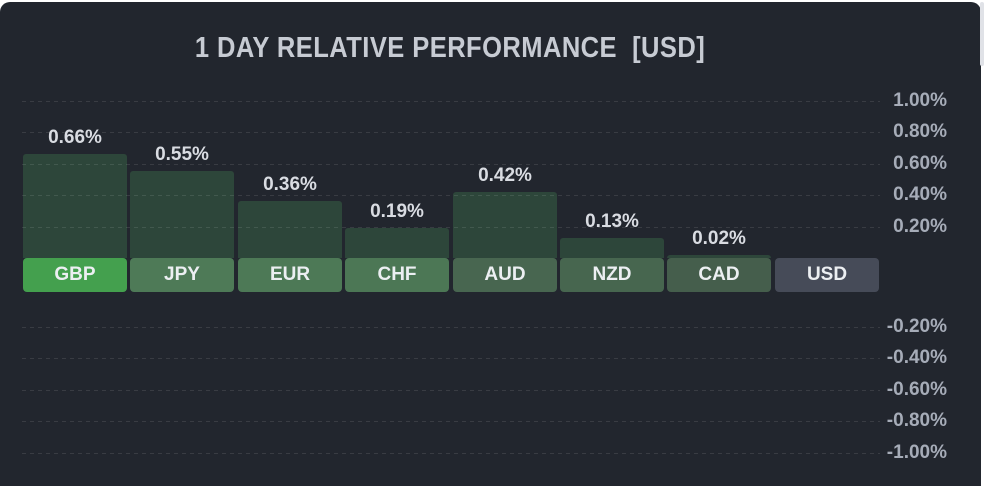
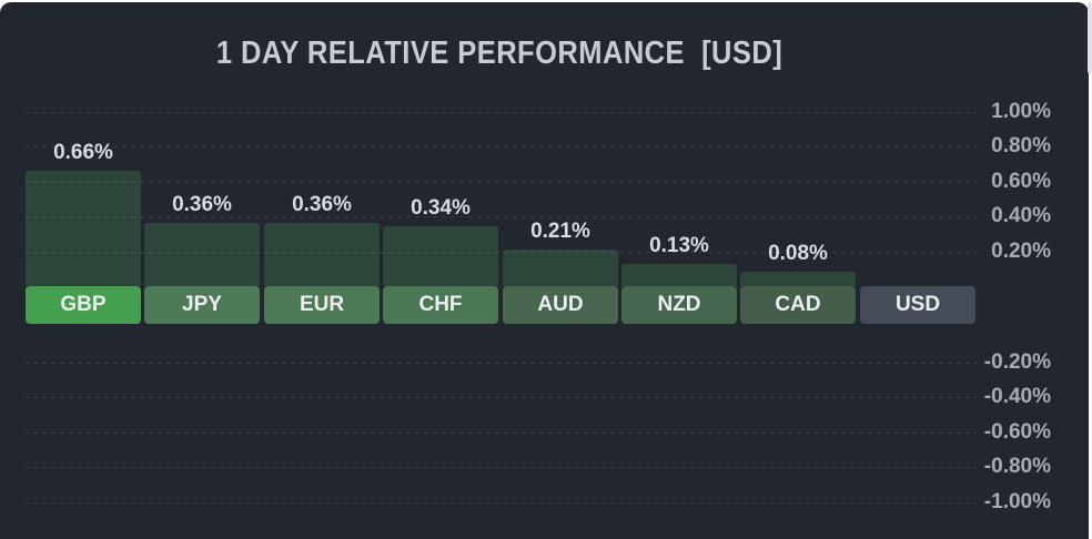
JPY: 0.55% -> 0.36%
CHF: 0.19% -> 0.34%
AUD: 0.42% -> 0.21%
CAD: 0.02% -> 0.08%
